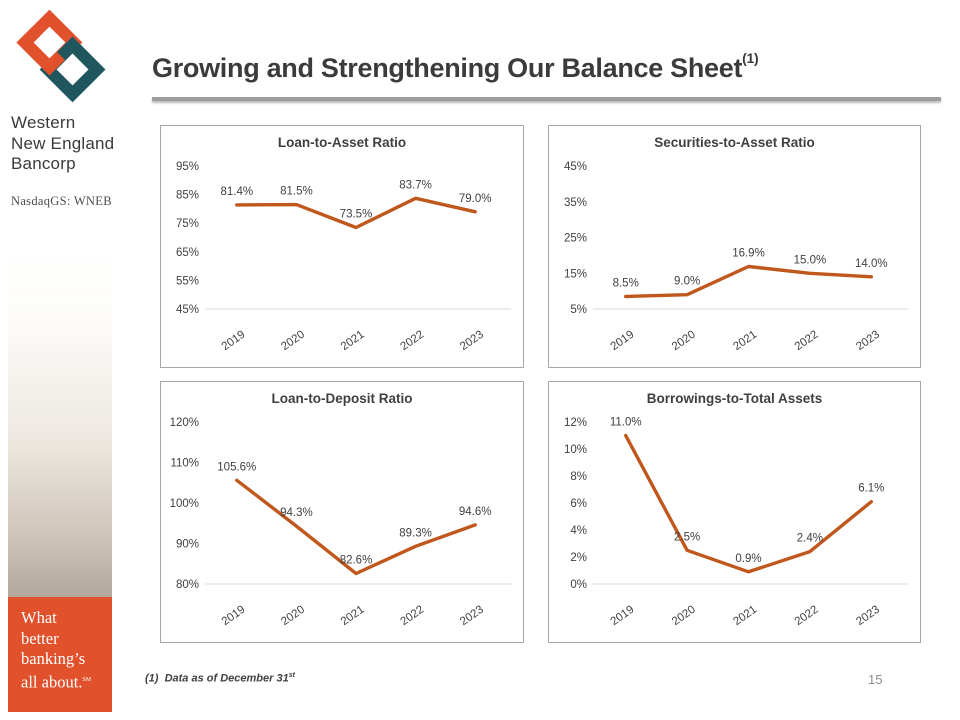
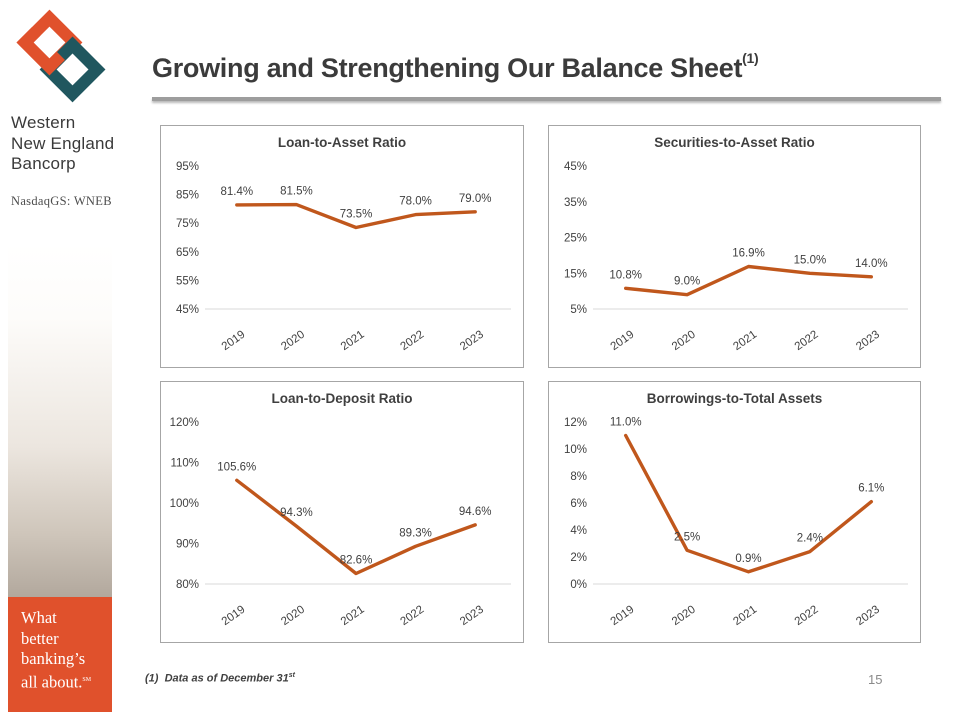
Loan-to-Asset Ratio/2022: 83.7% -> 78.0%
Securities-to-Asset Ratio/2019: 8.5% -> 10.8%
